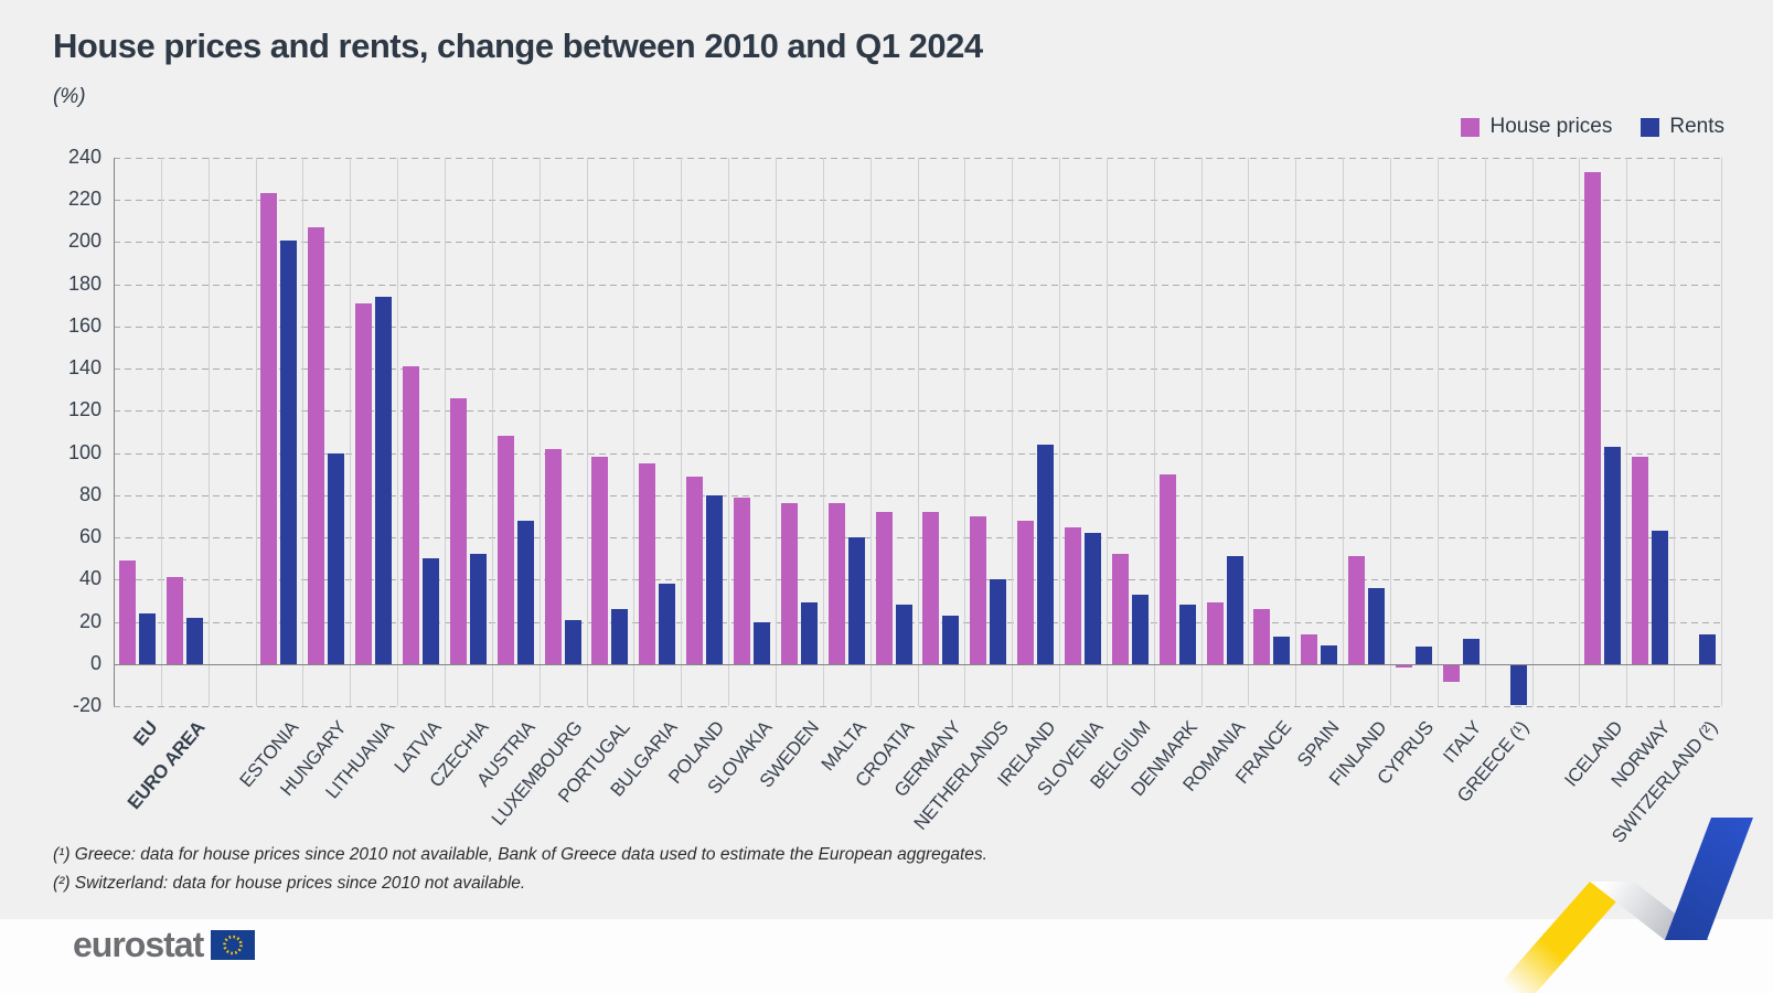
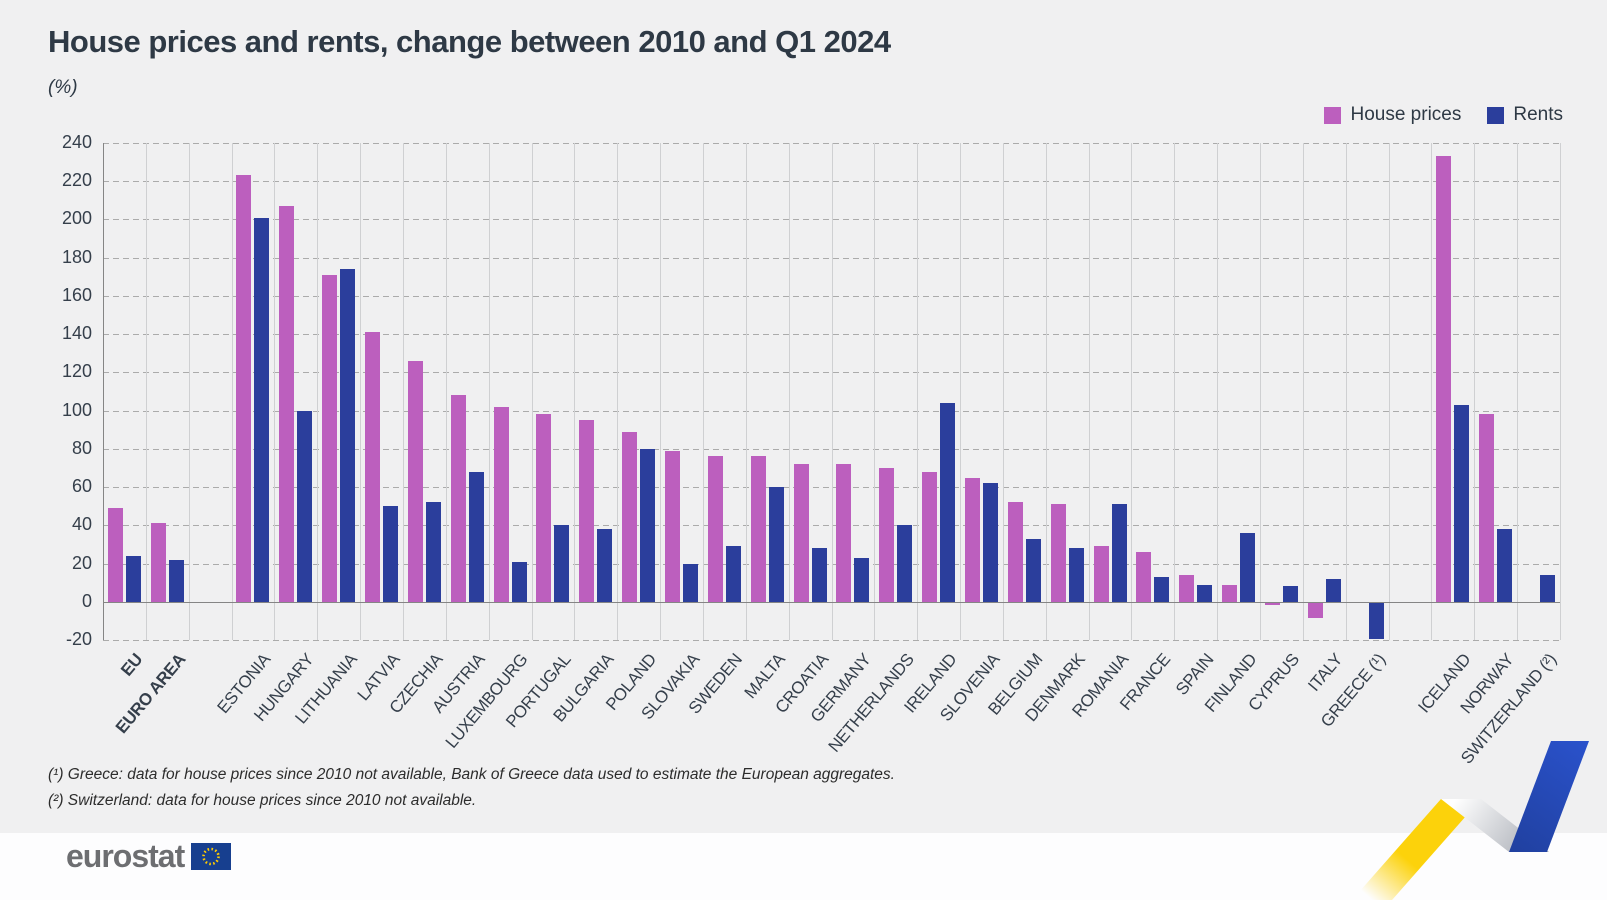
Rents/PORTUGAL: 26 -> 40
House prices/DENMARK: 90 -> 51
House prices/FINLAND: 51 -> 9
Rents/NORWAY: 63 -> 38
